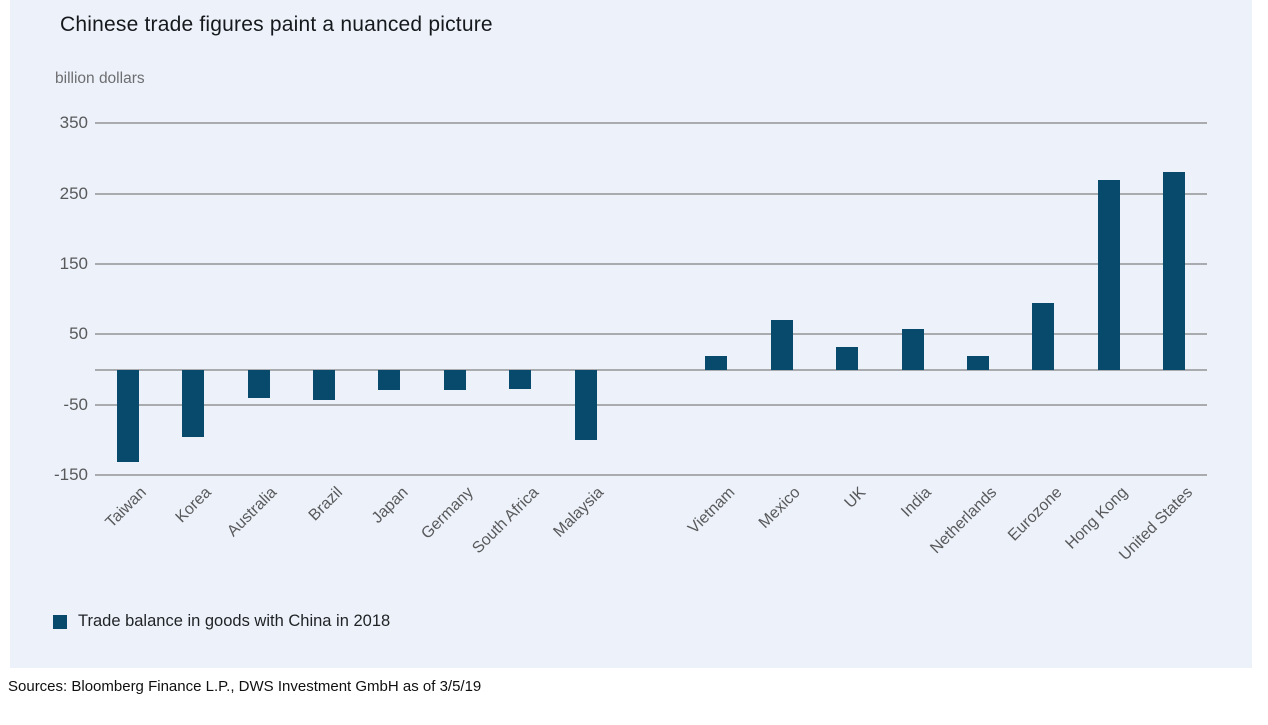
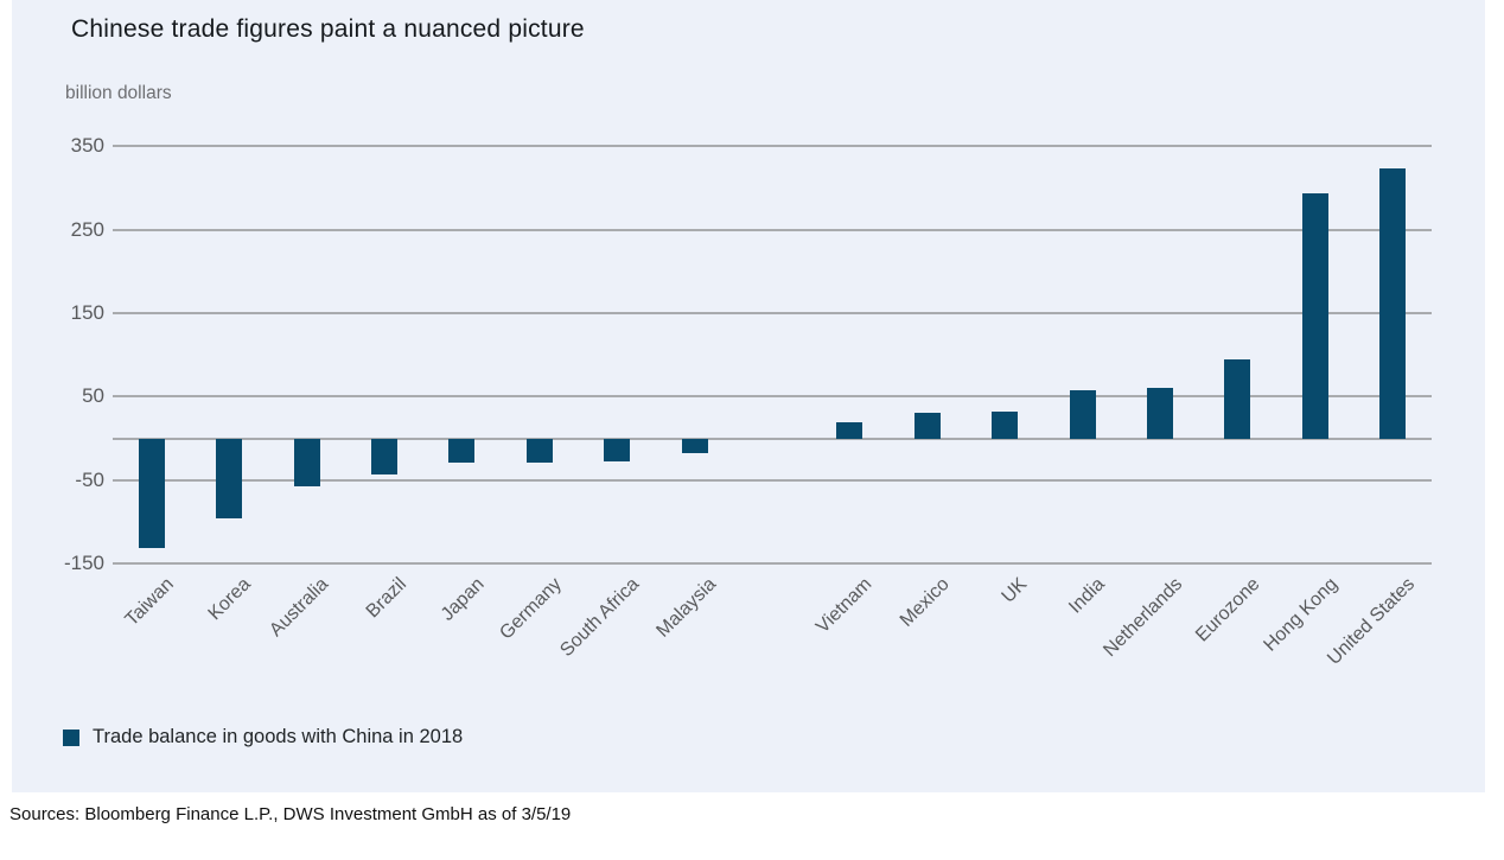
Australia: -40 -> -60
Malaysia: -100 -> -20
Mexico: 70 -> 30
Netherlands: 20 -> 60
Hong Kong: 270 -> 290
United States: 280 -> 320
